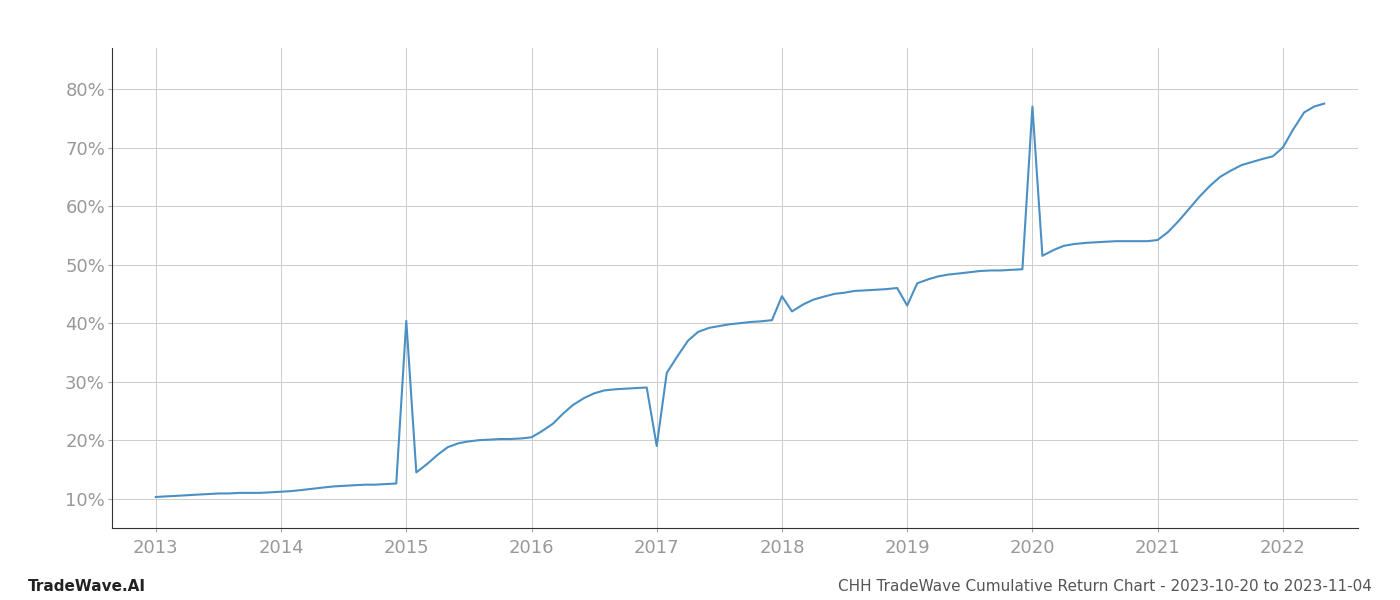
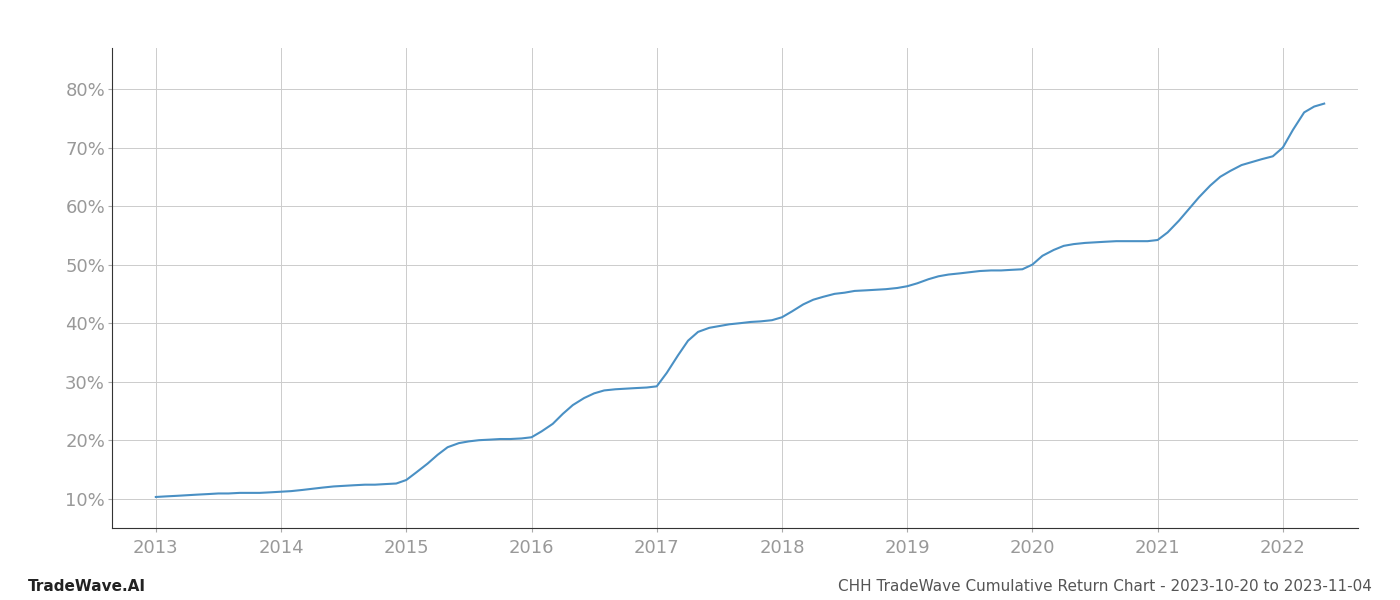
2015: 40.4% -> 13.2%
2017: 19.0% -> 29.2%
2018: 44.6% -> 41.0%
2019: 43.0% -> 46.3%
2020: 77.0% -> 50.0%
